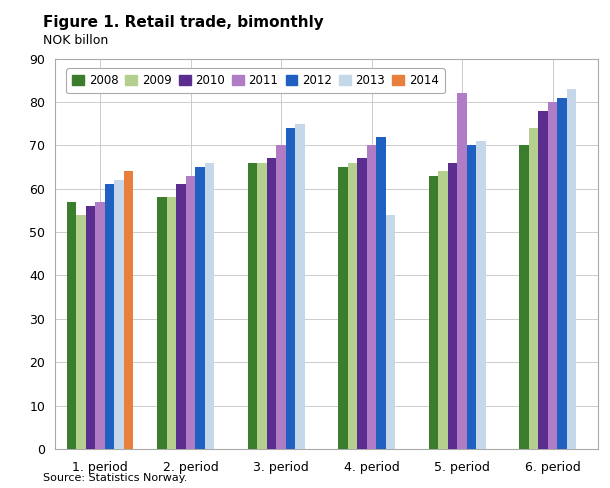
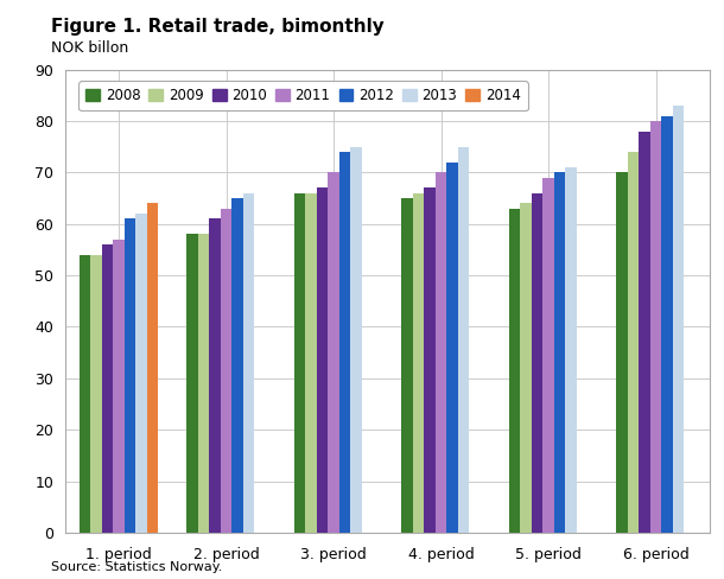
2008/1. period: 57 -> 54
2013/4. period: 54 -> 75
2011/5. period: 82 -> 69
